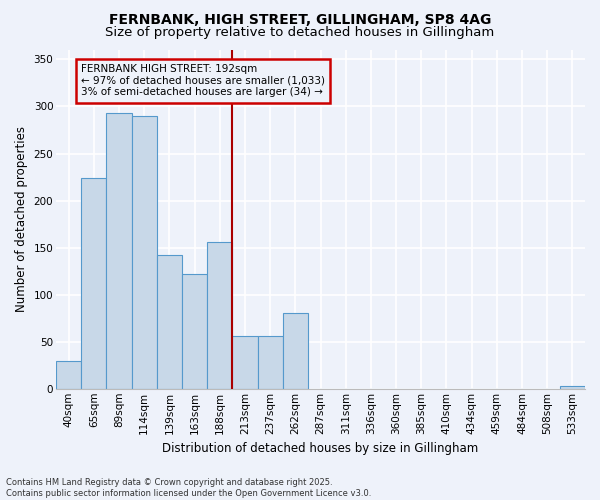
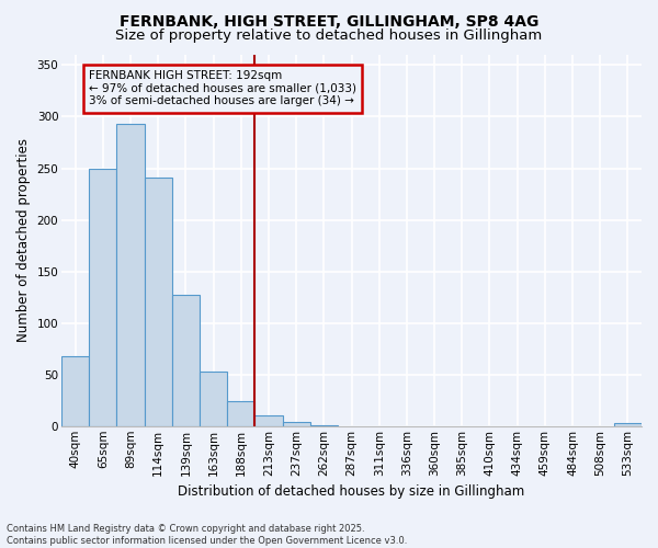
40sqm: 30 -> 68
65sqm: 224 -> 250
114sqm: 290 -> 241
139sqm: 142 -> 127
163sqm: 122 -> 53
188sqm: 156 -> 24
213sqm: 56 -> 10
237sqm: 56 -> 4
262sqm: 80 -> 1
